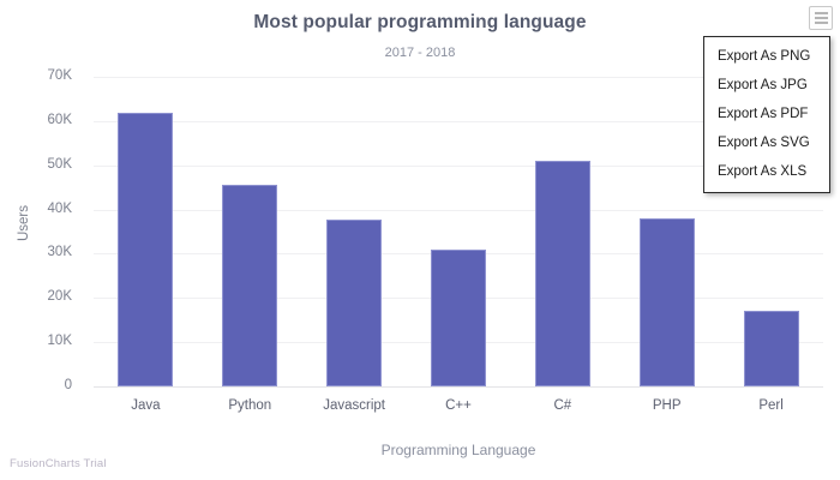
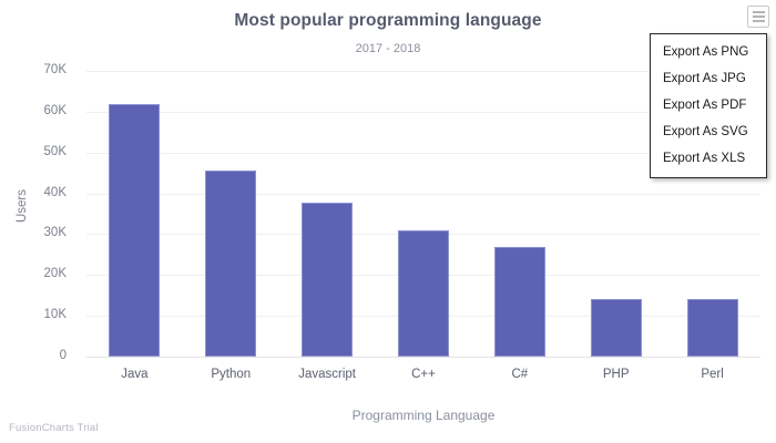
C#: 51K -> 27K
PHP: 38K -> 14K
Perl: 17K -> 14K
